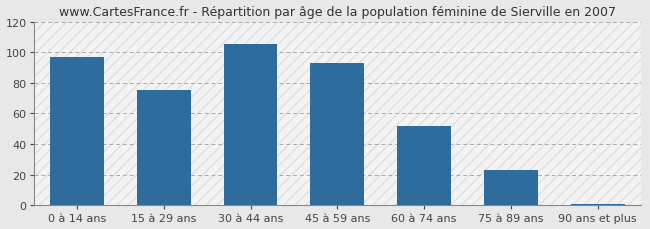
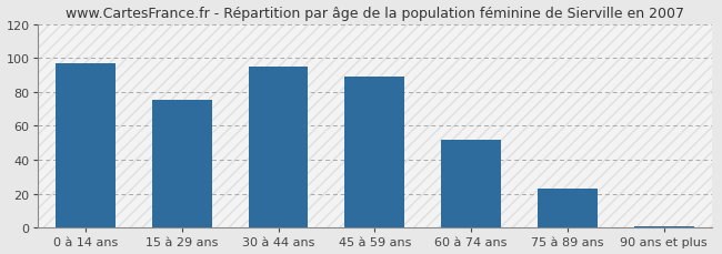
30 à 44 ans: 105 -> 95
45 à 59 ans: 93 -> 89
